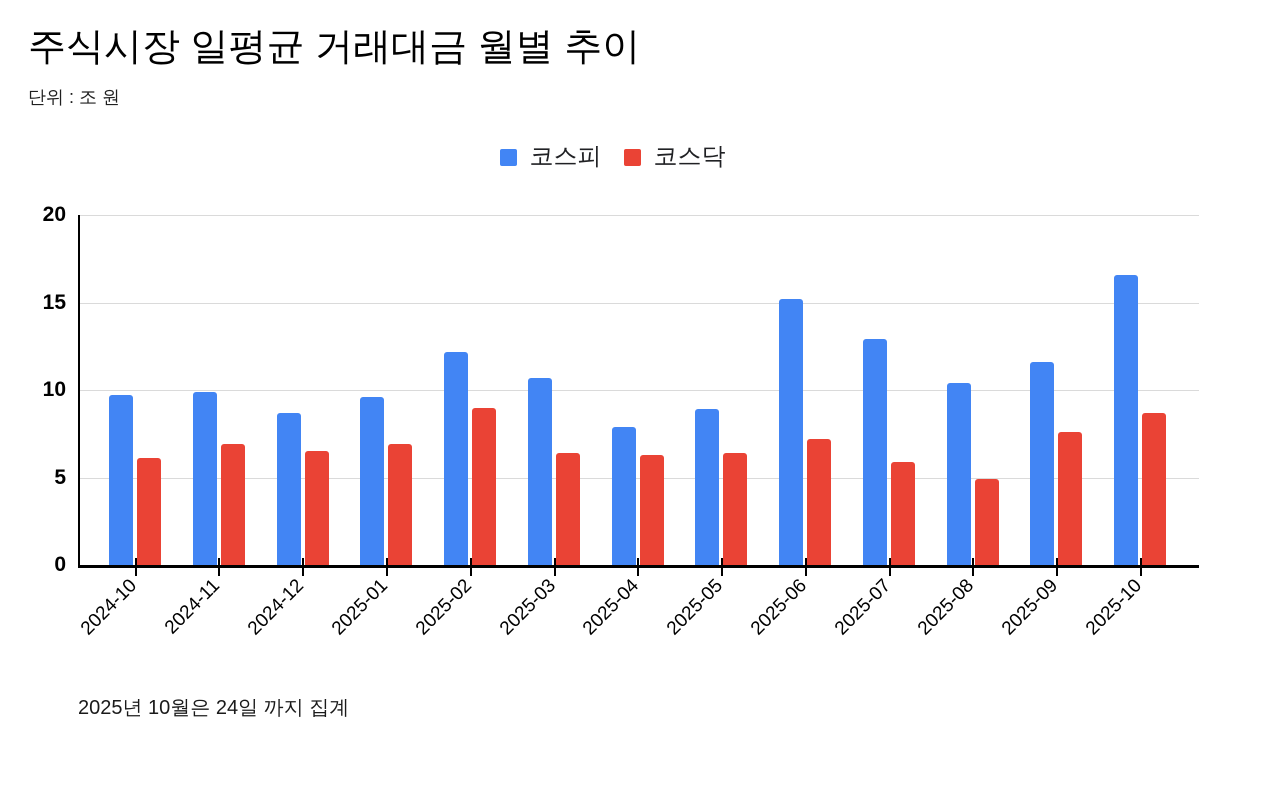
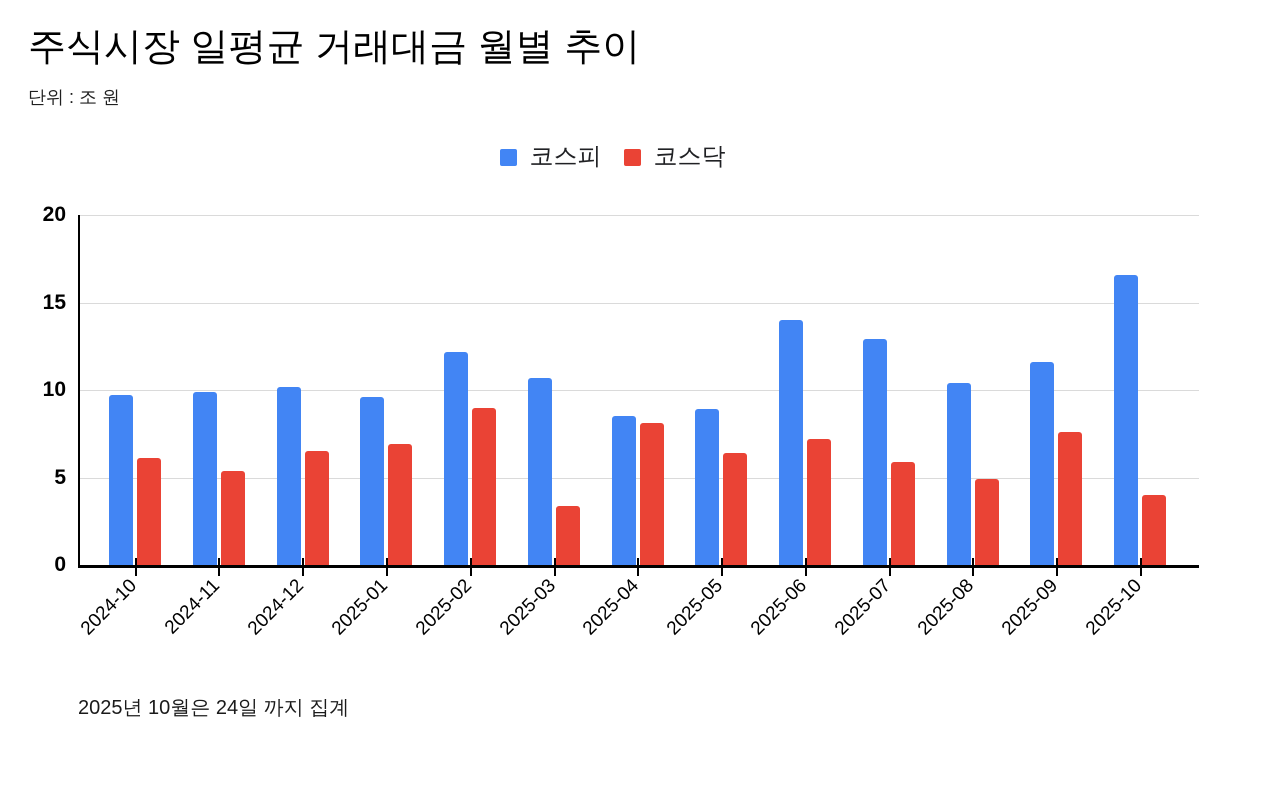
코스닥/2024-11: 6.9 -> 5.4
코스피/2024-12: 8.7 -> 10.2
코스닥/2025-03: 6.4 -> 3.4
코스피/2025-04: 7.9 -> 8.5
코스닥/2025-04: 6.3 -> 8.1
코스피/2025-06: 15.2 -> 14.0
코스닥/2025-10: 8.7 -> 4.0
